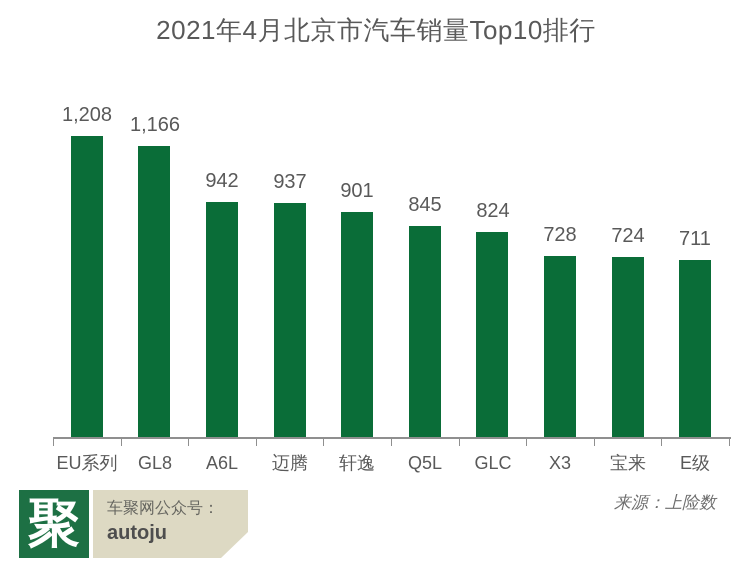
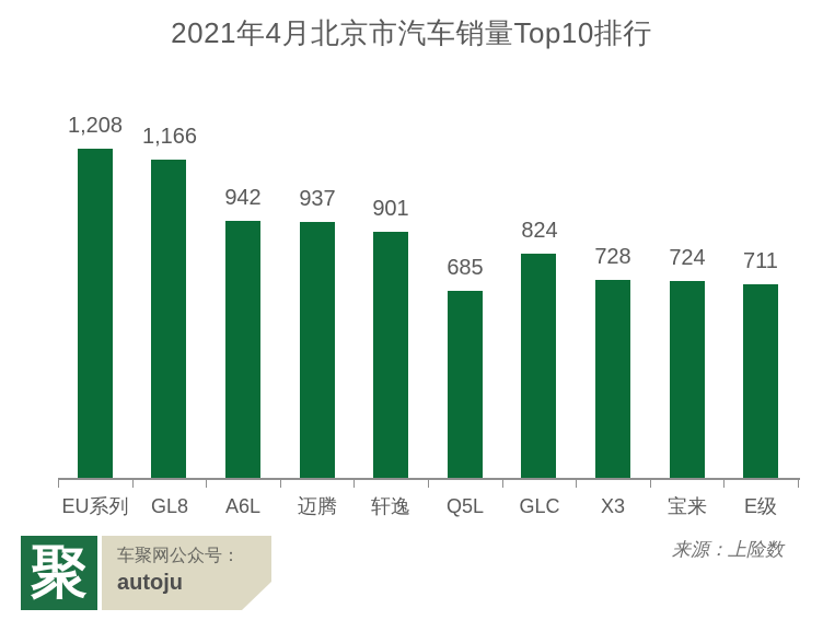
Q5L: 845 -> 685
